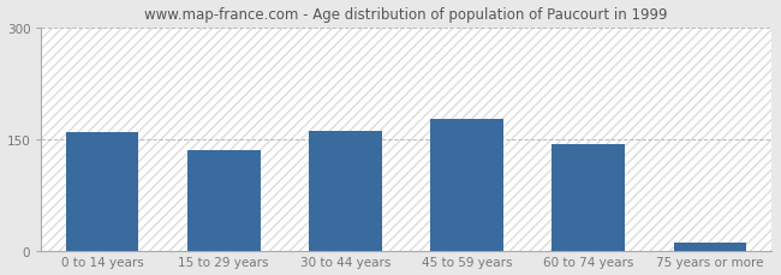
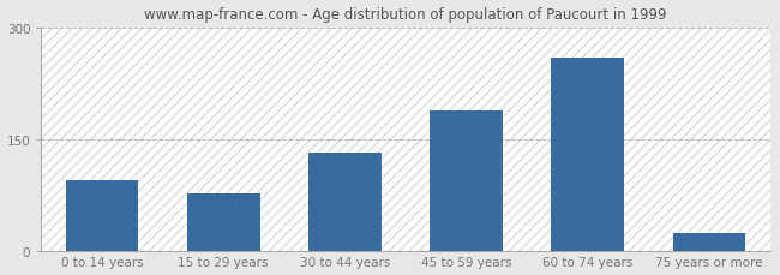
0 to 14 years: 160 -> 96
15 to 29 years: 136 -> 78
30 to 44 years: 161 -> 132
45 to 59 years: 178 -> 188
60 to 74 years: 144 -> 260
75 years or more: 12 -> 24
